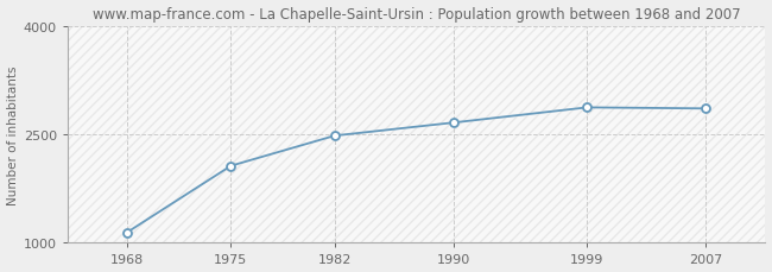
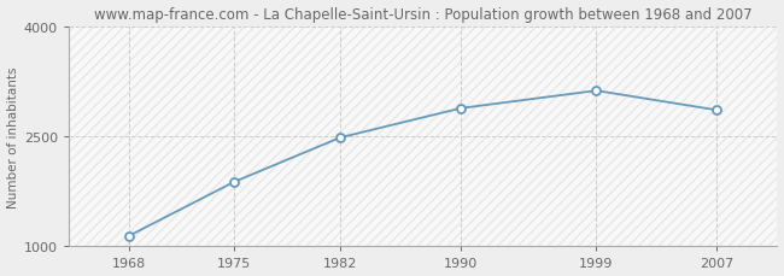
1975: 2060 -> 1880
1990: 2660 -> 2880
1999: 2870 -> 3120
